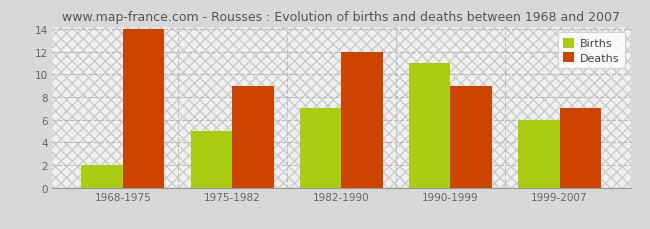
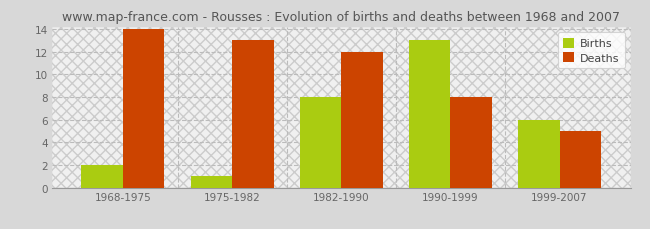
Births/1975-1982: 5 -> 1
Deaths/1975-1982: 9 -> 13
Births/1982-1990: 7 -> 8
Births/1990-1999: 11 -> 13
Deaths/1990-1999: 9 -> 8
Deaths/1999-2007: 7 -> 5
